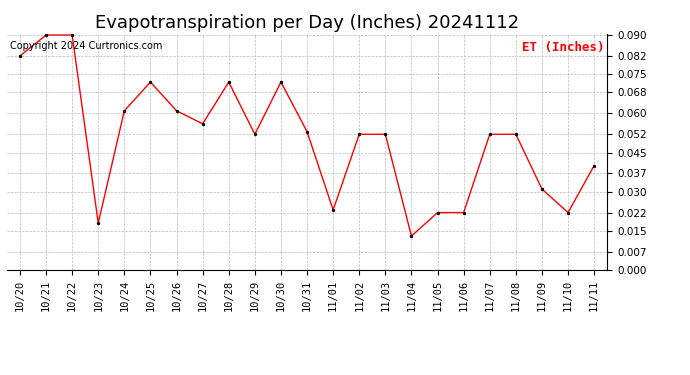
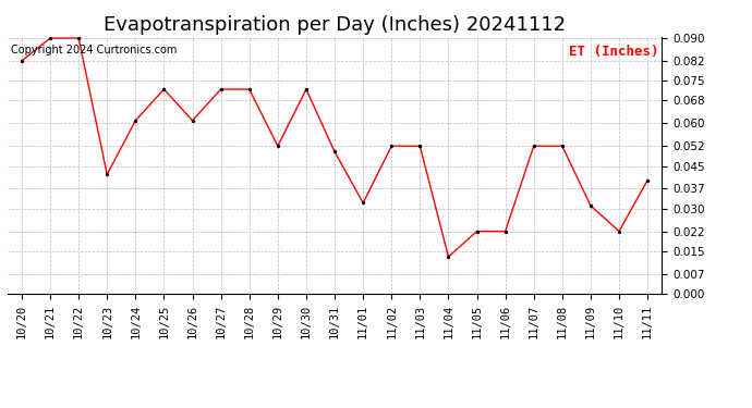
10/23: 0.018 -> 0.042
10/27: 0.056 -> 0.072
10/31: 0.053 -> 0.050
11/01: 0.023 -> 0.032
